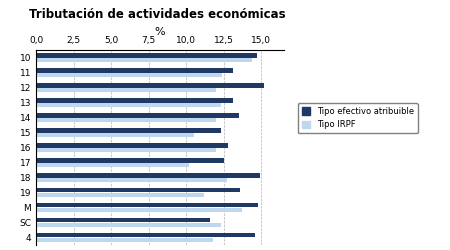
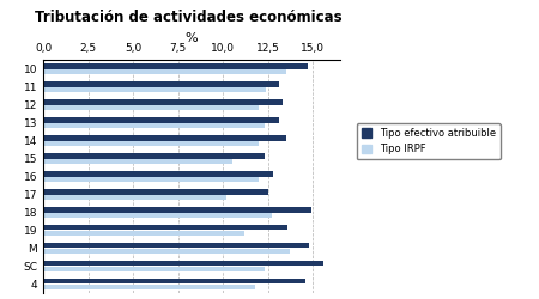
Tipo IRPF/10: 14,4 -> 13,5
Tipo efectivo atribuible/12: 15,2 -> 13,3
Tipo efectivo atribuible/SC: 11,6 -> 15,6
